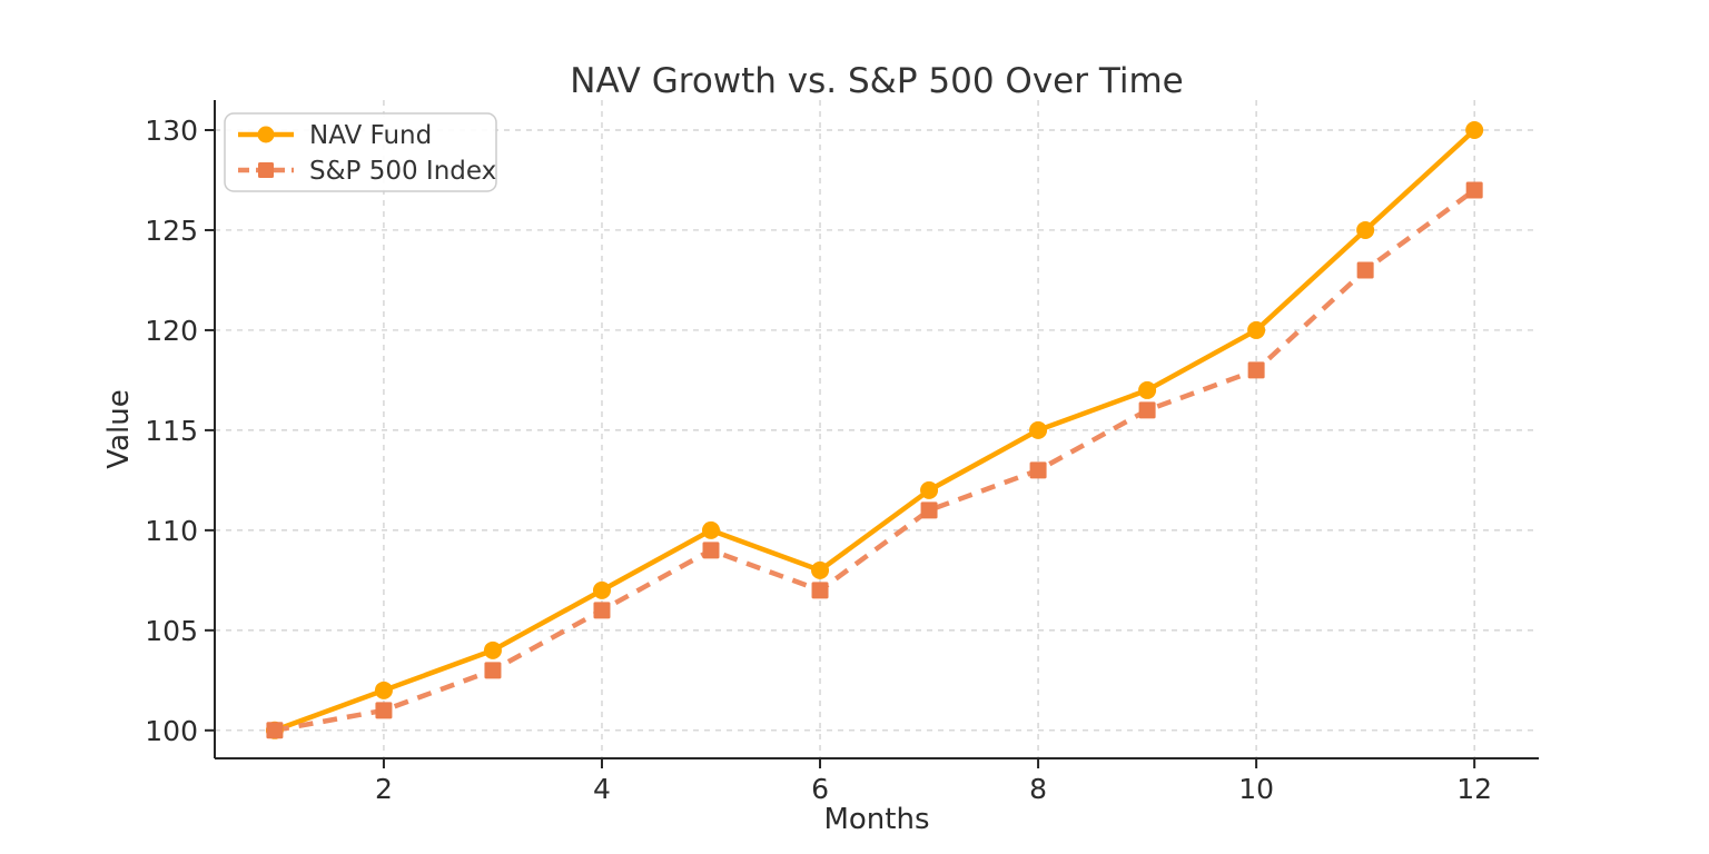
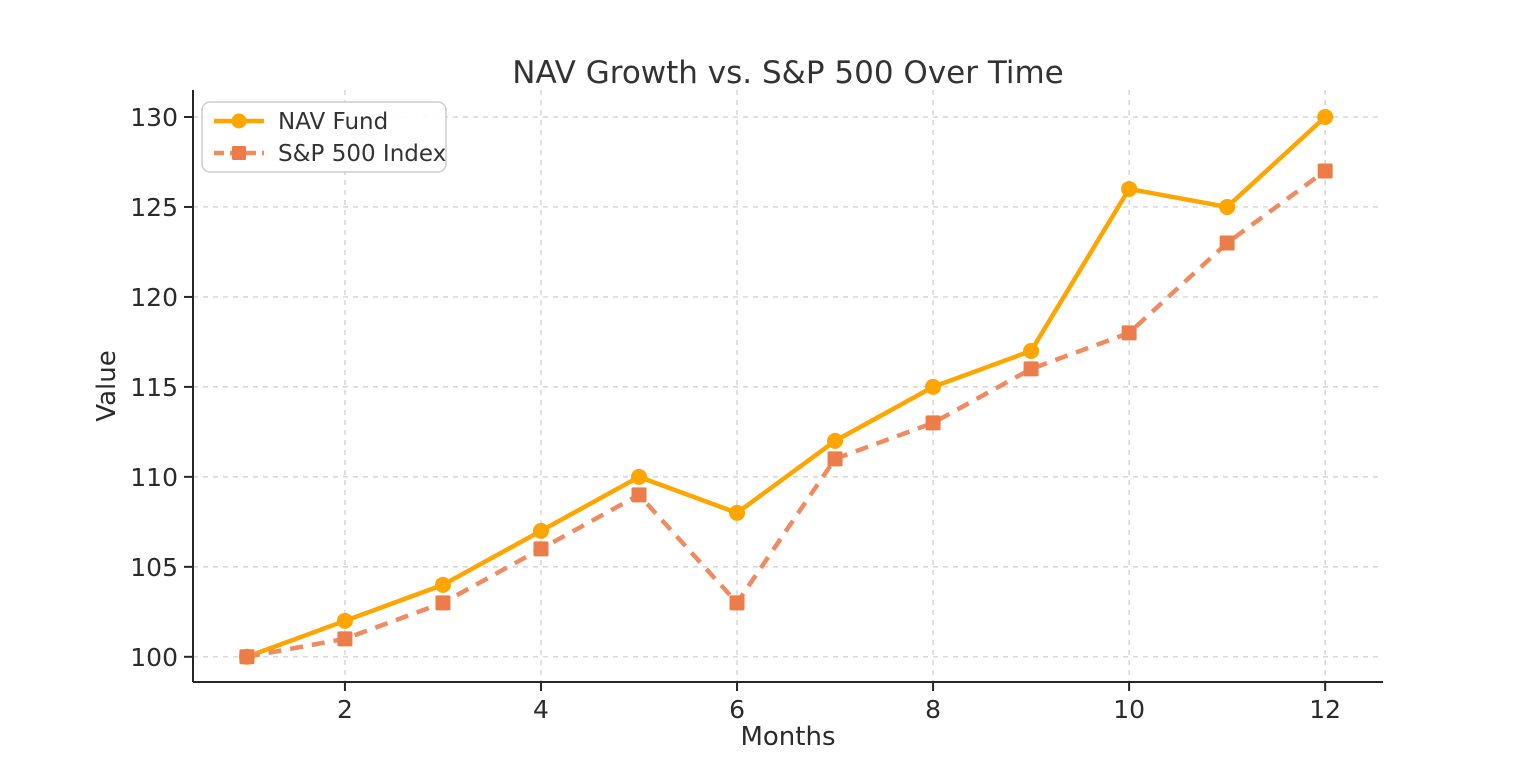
S&P 500 Index/6: 107 -> 103
NAV Fund/10: 120 -> 126
